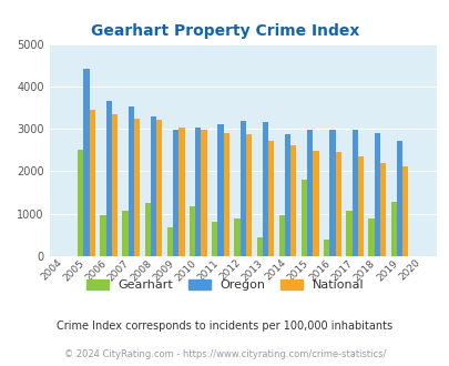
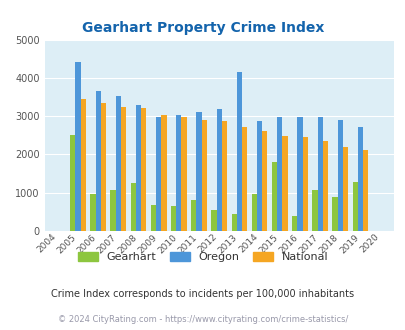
Gearhart/2010: 1170 -> 650
Gearhart/2012: 890 -> 550
Oregon/2013: 3170 -> 4150
